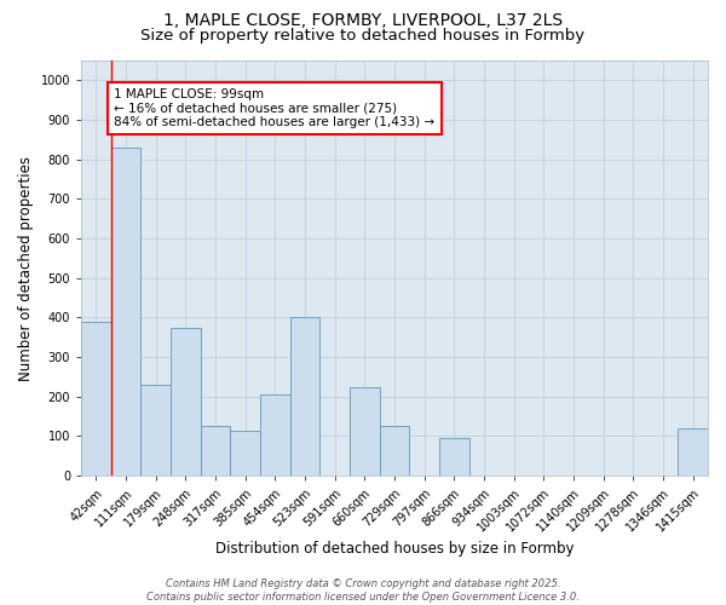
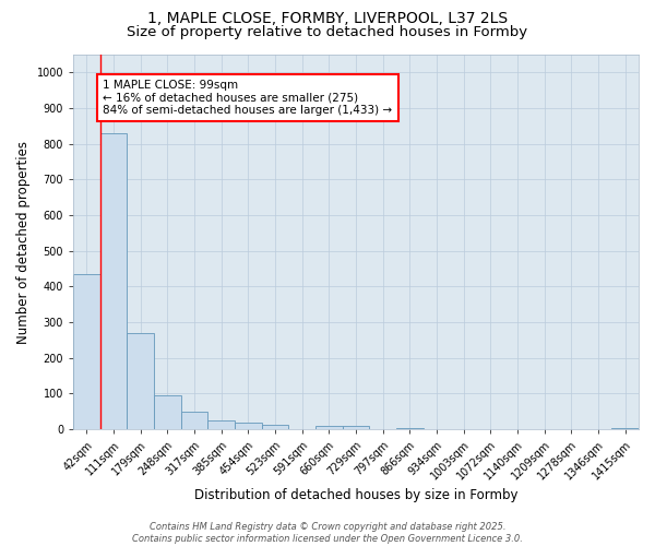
42sqm: 390 -> 435
179sqm: 230 -> 270
248sqm: 375 -> 95
317sqm: 125 -> 50
385sqm: 115 -> 25
454sqm: 205 -> 18
523sqm: 400 -> 12
660sqm: 225 -> 10
729sqm: 125 -> 10
866sqm: 95 -> 5
1415sqm: 120 -> 5
